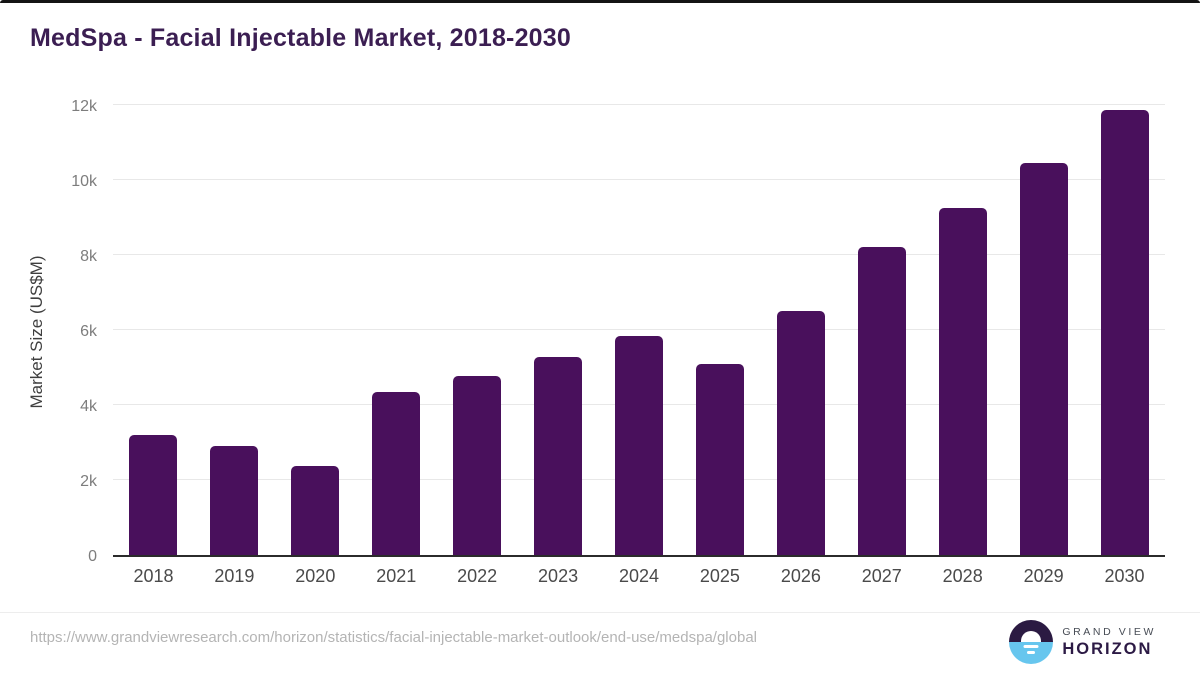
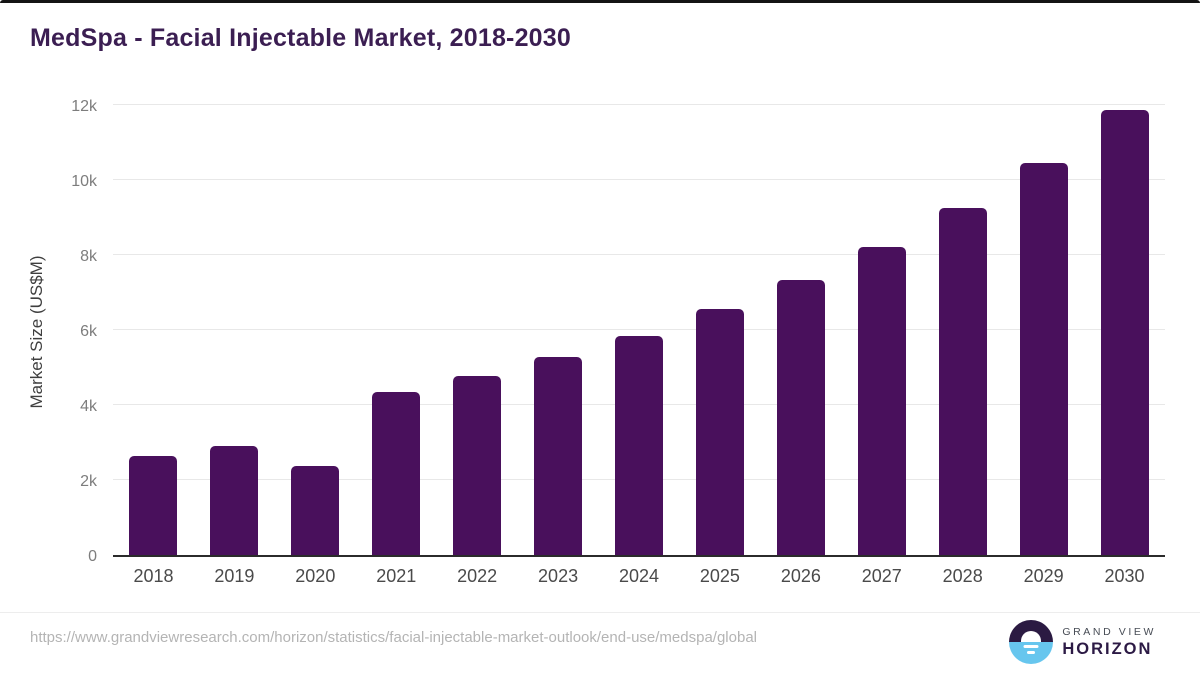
2018: 3.2k -> 2.6k
2025: 5.1k -> 6.6k
2026: 6.5k -> 7.3k
